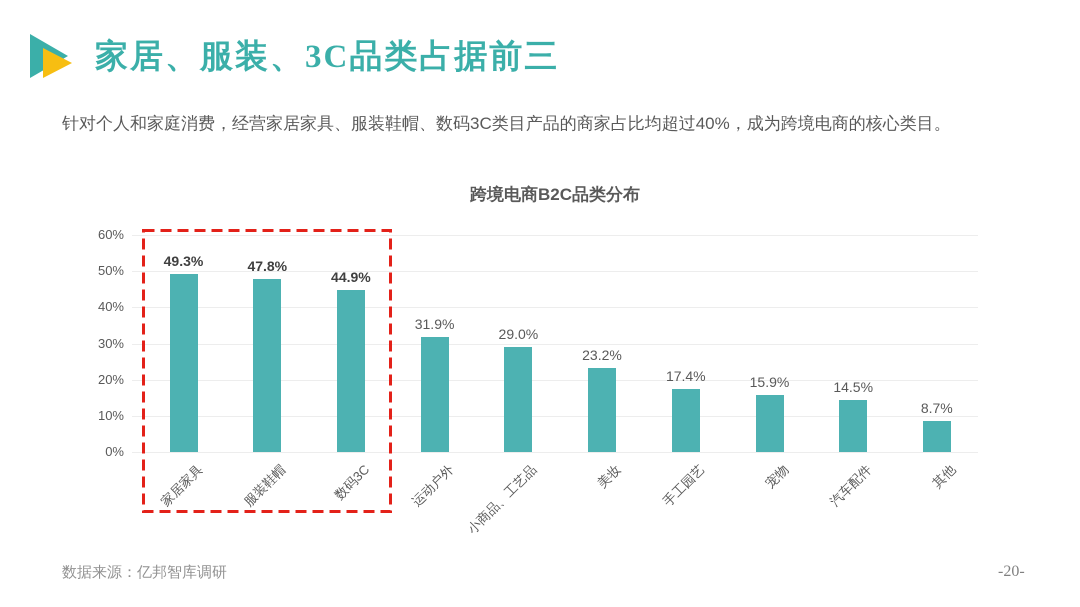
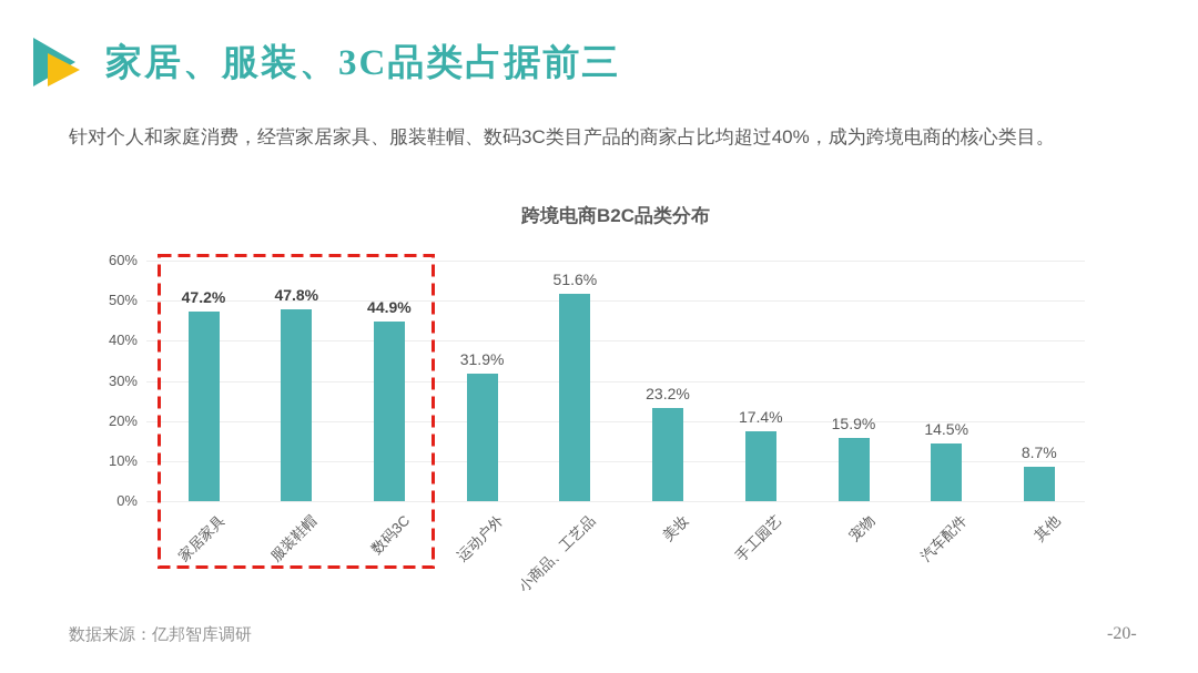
家居家具: 49.3% -> 47.2%
小商品、工艺品: 29.0% -> 51.6%
